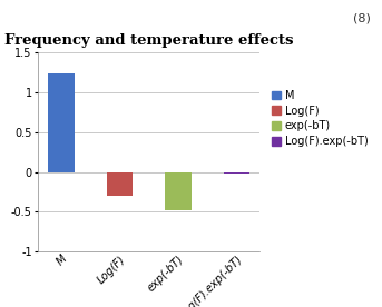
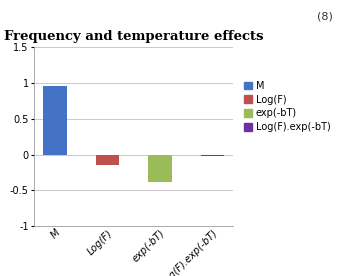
M: 1.24 -> 0.95
Log(F): -0.30 -> -0.15
exp(-bT): -0.48 -> -0.38
